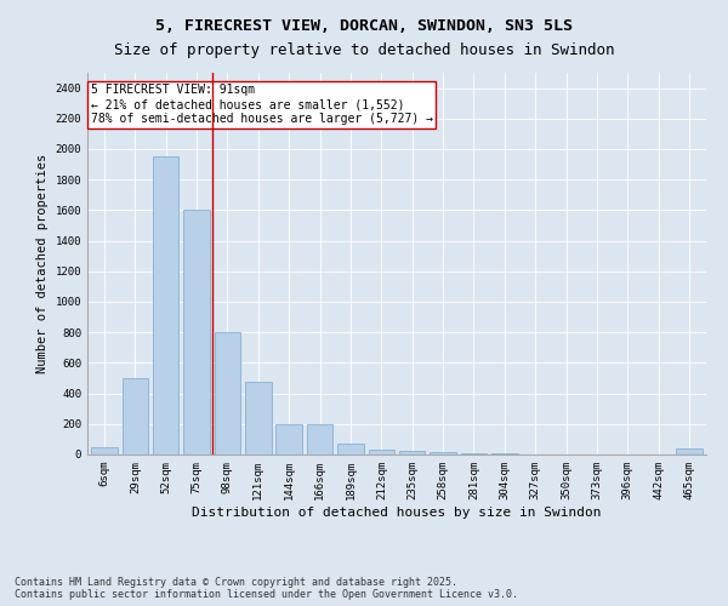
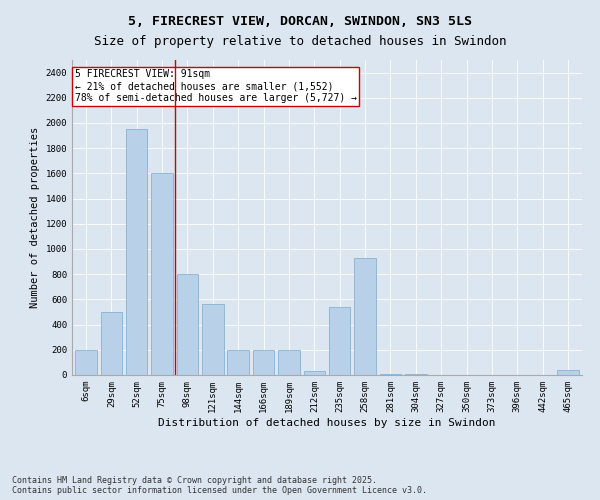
6sqm: 50 -> 200
121sqm: 480 -> 560
189sqm: 80 -> 200
235sqm: 20 -> 540
258sqm: 20 -> 930
